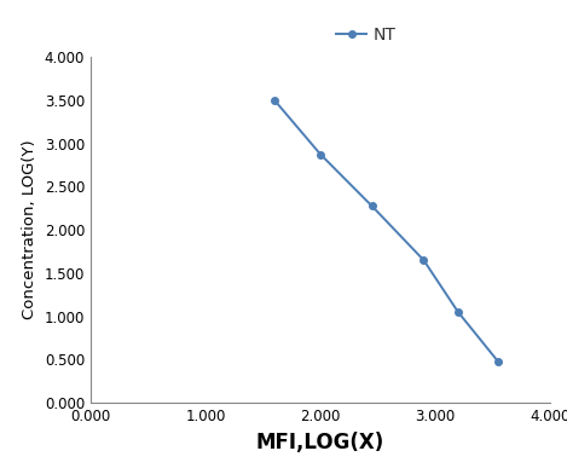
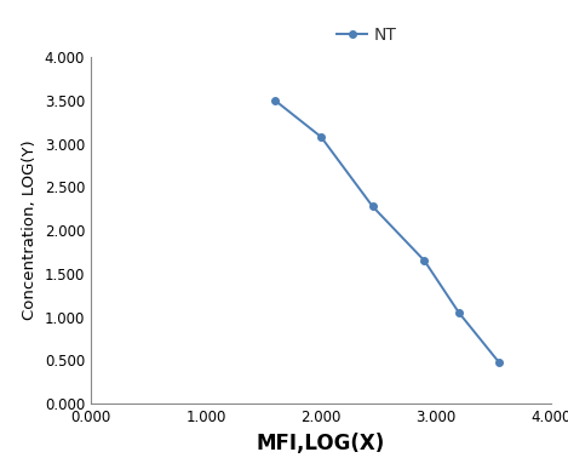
2.000: 2.88 -> 3.08
